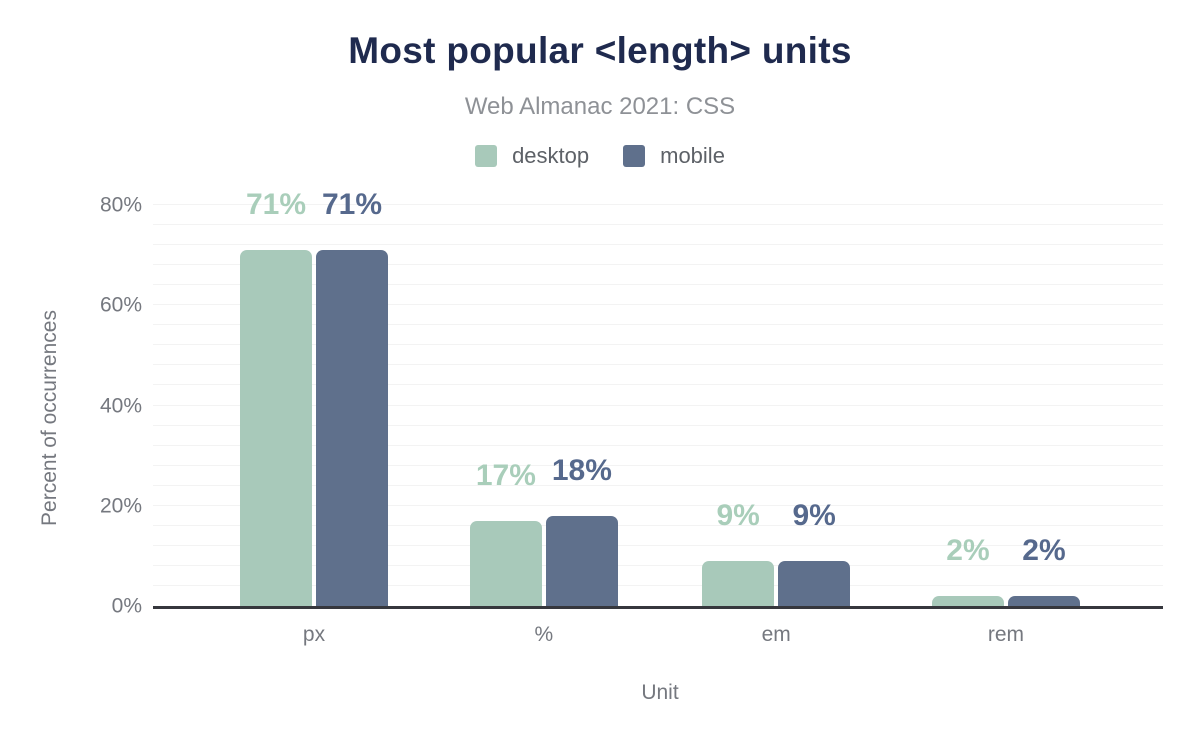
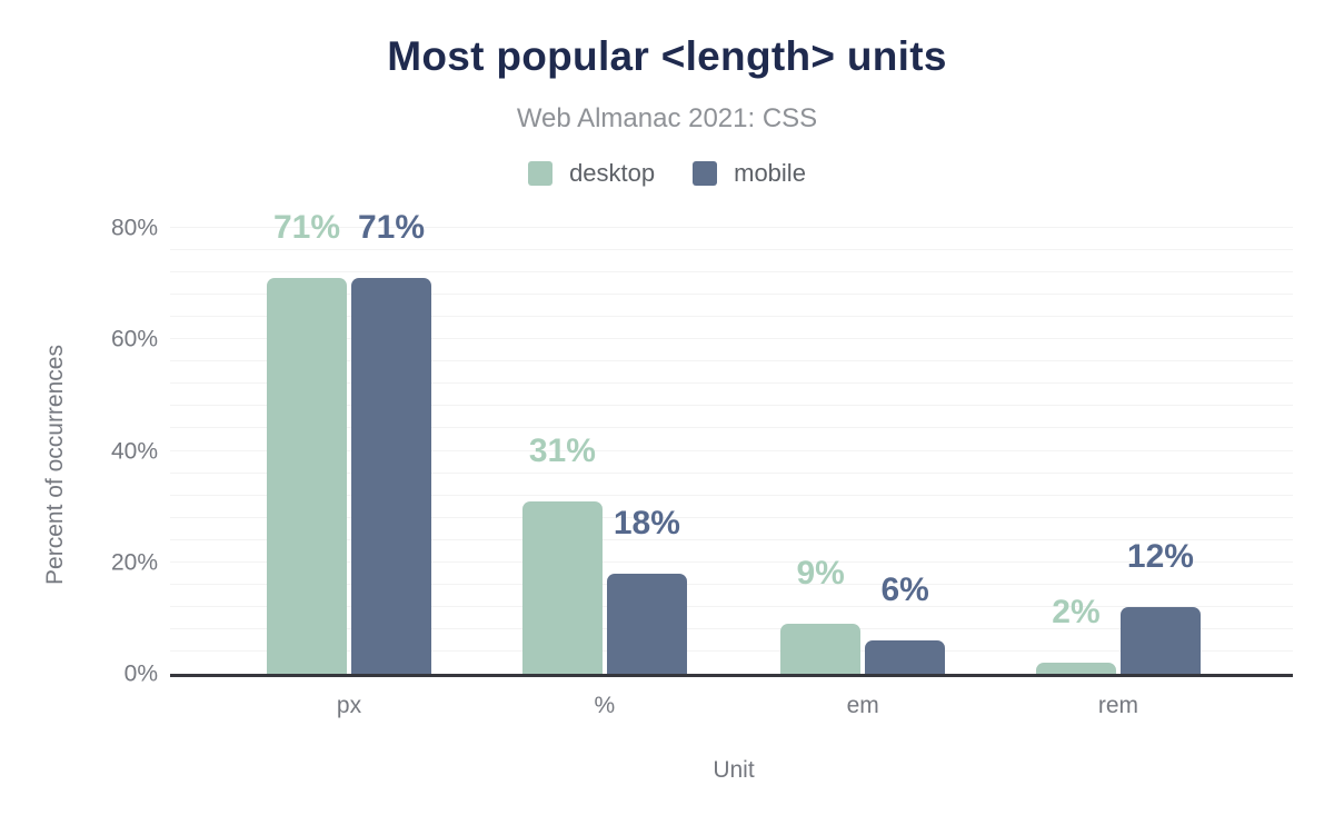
desktop/%: 17% -> 31%
mobile/em: 9% -> 6%
mobile/rem: 2% -> 12%
